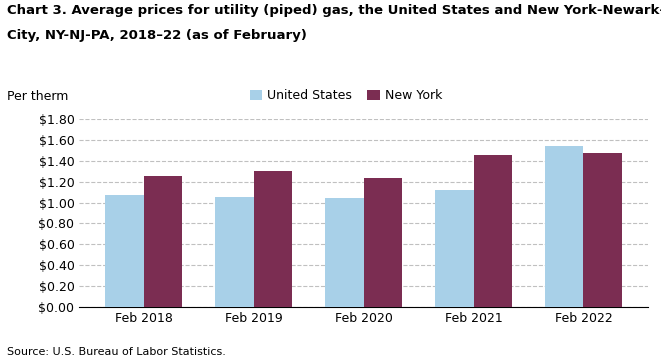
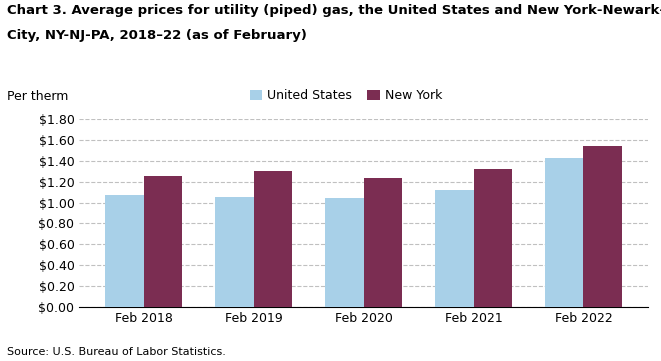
New York/Feb 2021: $1.46 -> $1.32
United States/Feb 2022: $1.54 -> $1.43
New York/Feb 2022: $1.48 -> $1.54
